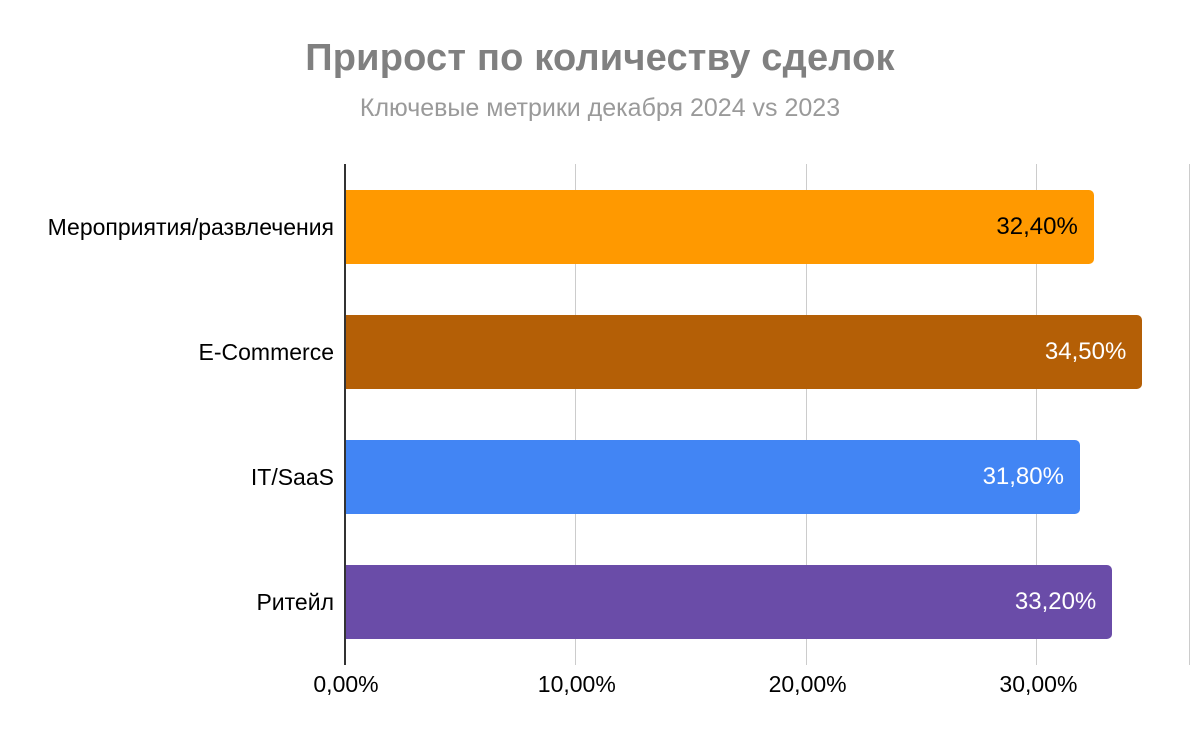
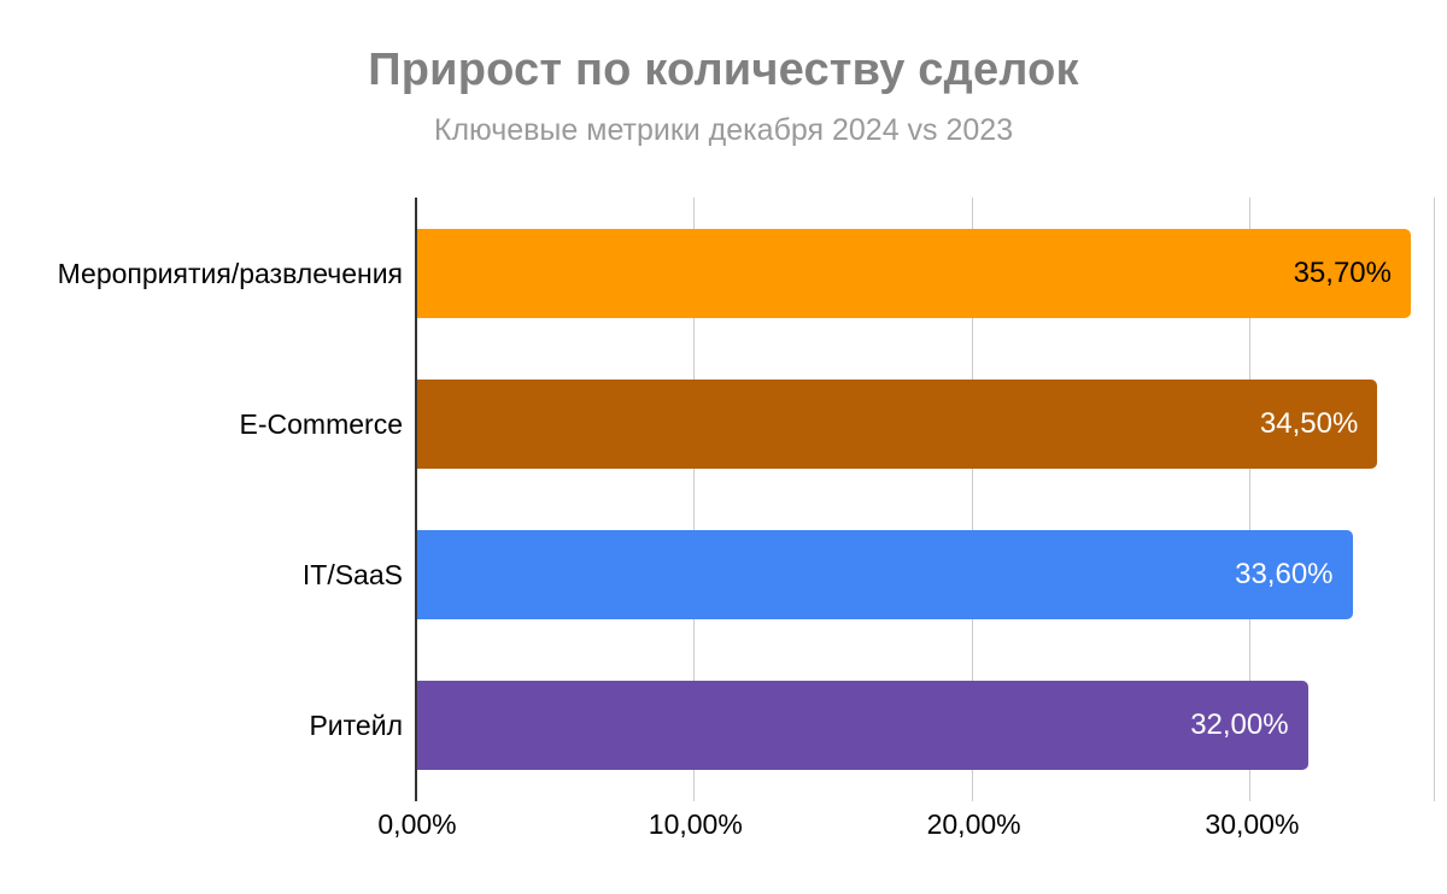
Мероприятия/развлечения: 32,40% -> 35,70%
IT/SaaS: 31,80% -> 33,60%
Ритейл: 33,20% -> 32,00%
